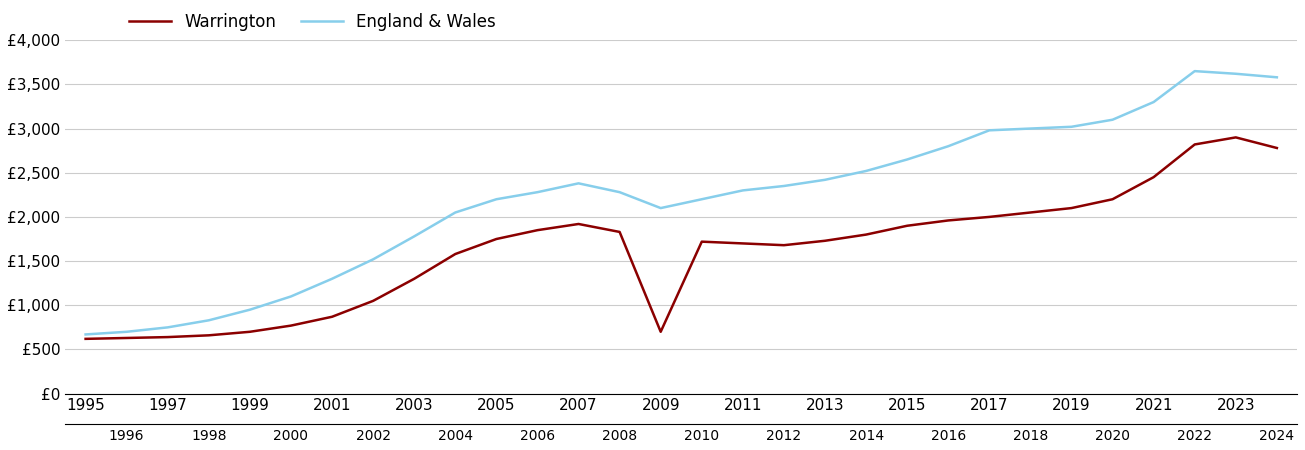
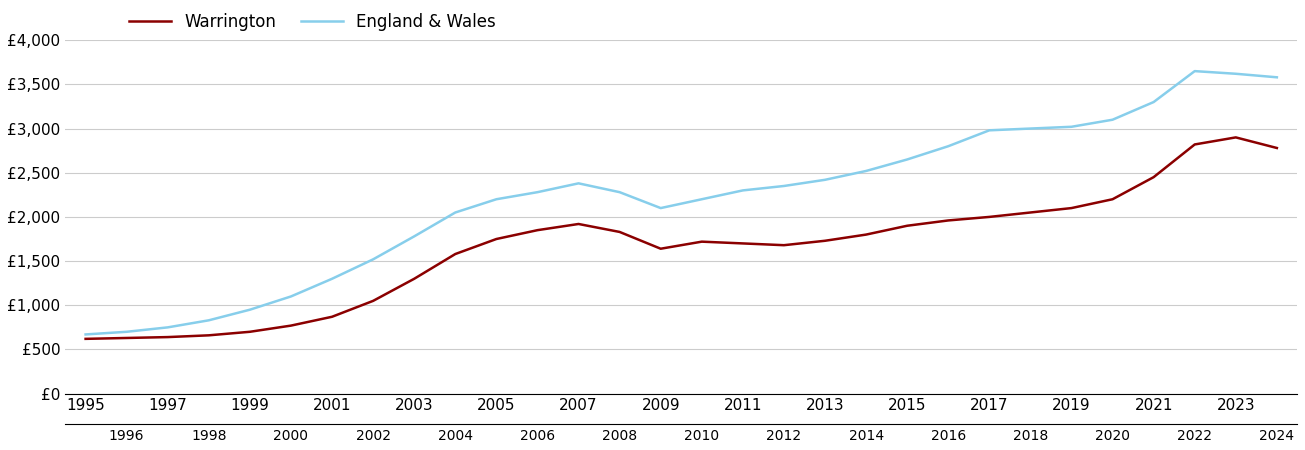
Warrington/2009: £700 -> £1,640
